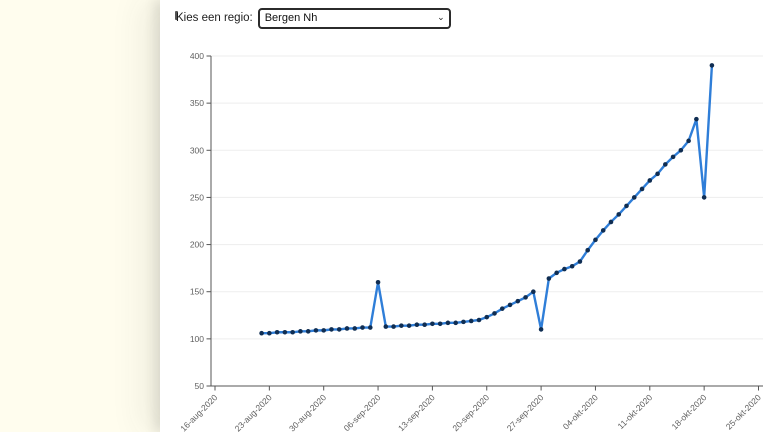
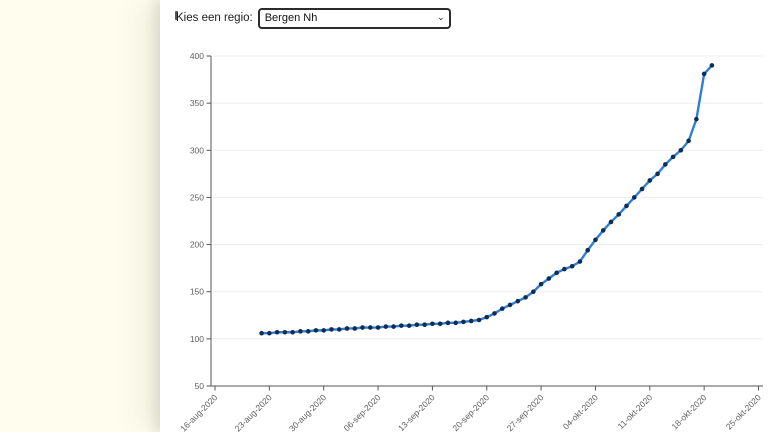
06-sep-2020: 160 -> 110
27-sep-2020: 110 -> 160
18-okt-2020: 250 -> 380
